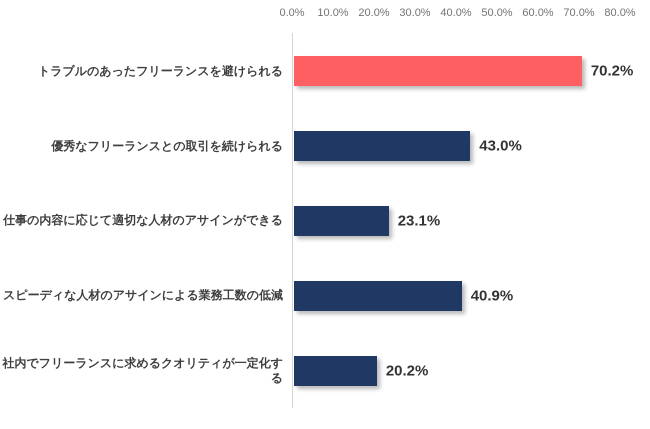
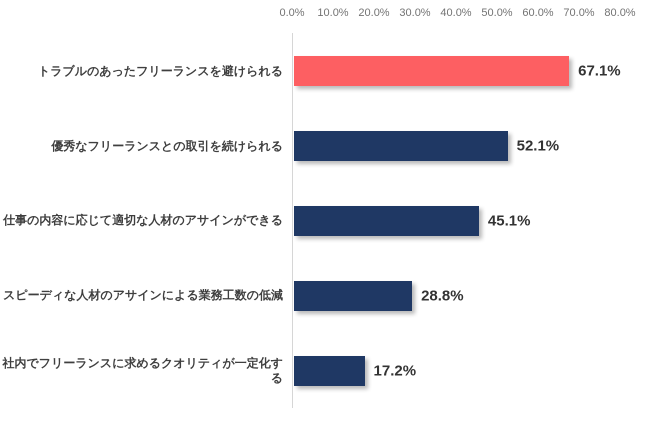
トラブルのあったフリーランスを避けられる: 70.2% -> 67.1%
優秀なフリーランスとの取引を続けられる: 43.0% -> 52.1%
仕事の内容に応じて適切な人材のアサインができる: 23.1% -> 45.1%
スピーディな人材のアサインによる業務工数の低減: 40.9% -> 28.8%
社内でフリーランスに求めるクオリティが一定化する: 20.2% -> 17.2%
